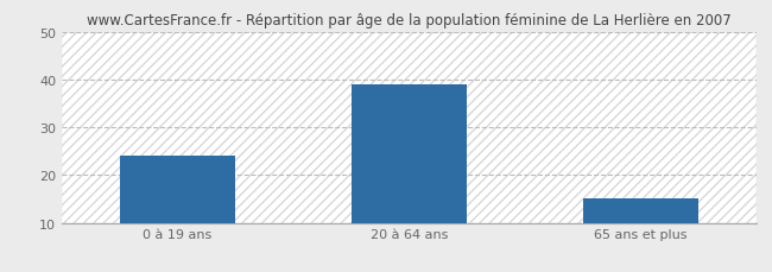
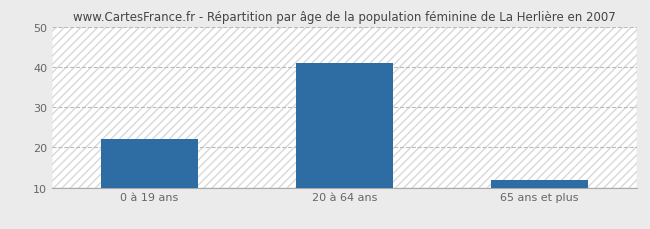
0 à 19 ans: 24 -> 22
20 à 64 ans: 39 -> 41
65 ans et plus: 15 -> 12
